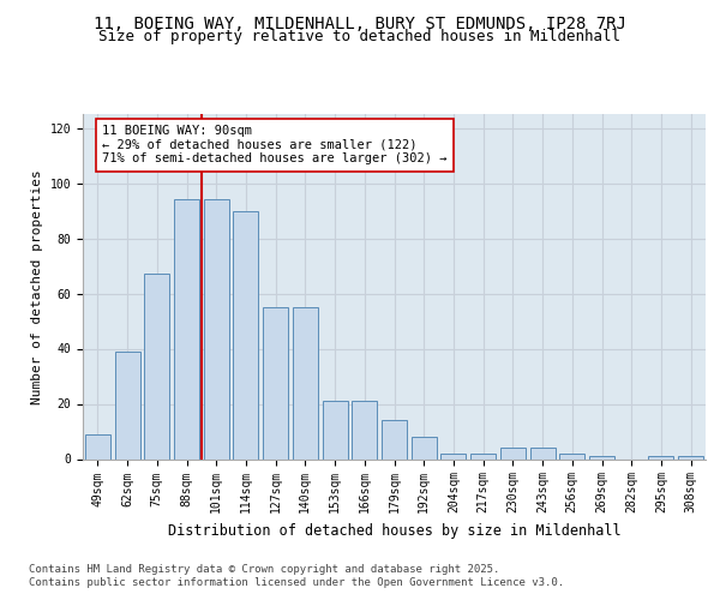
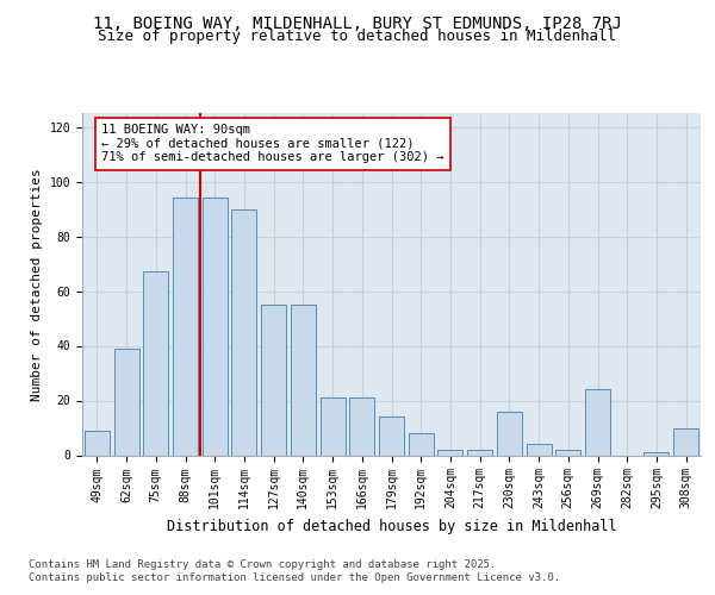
230sqm: 4 -> 16
269sqm: 1 -> 24
308sqm: 1 -> 10
